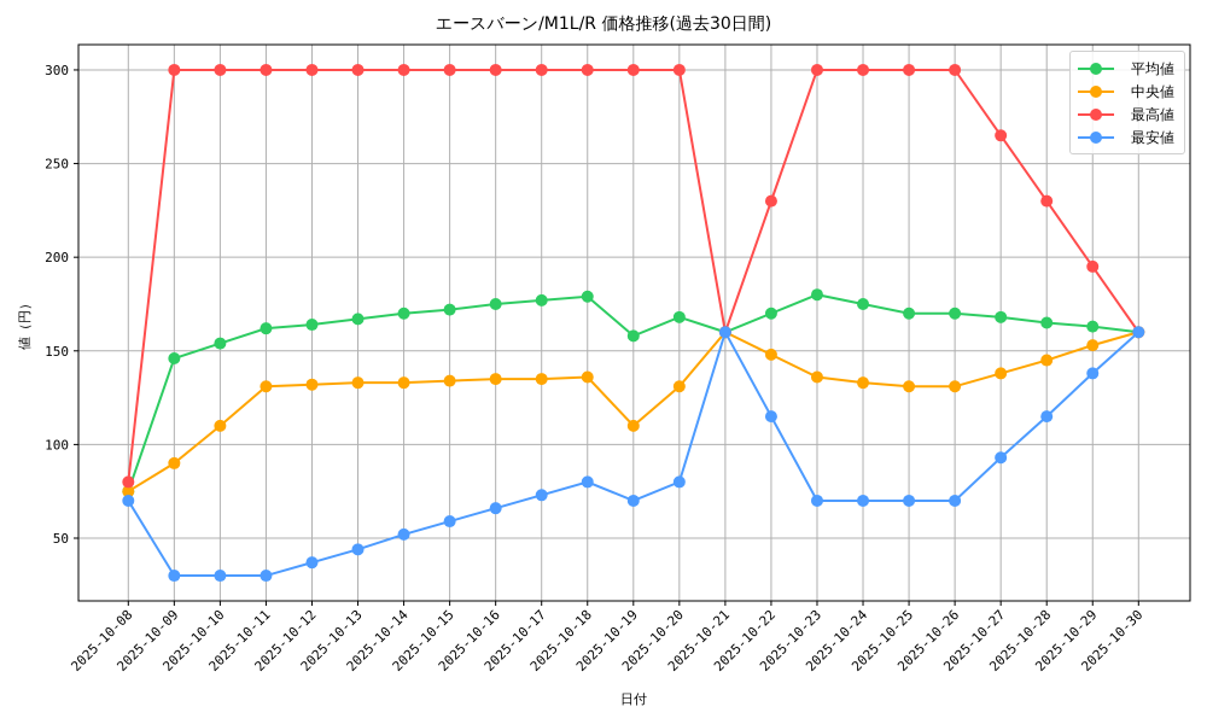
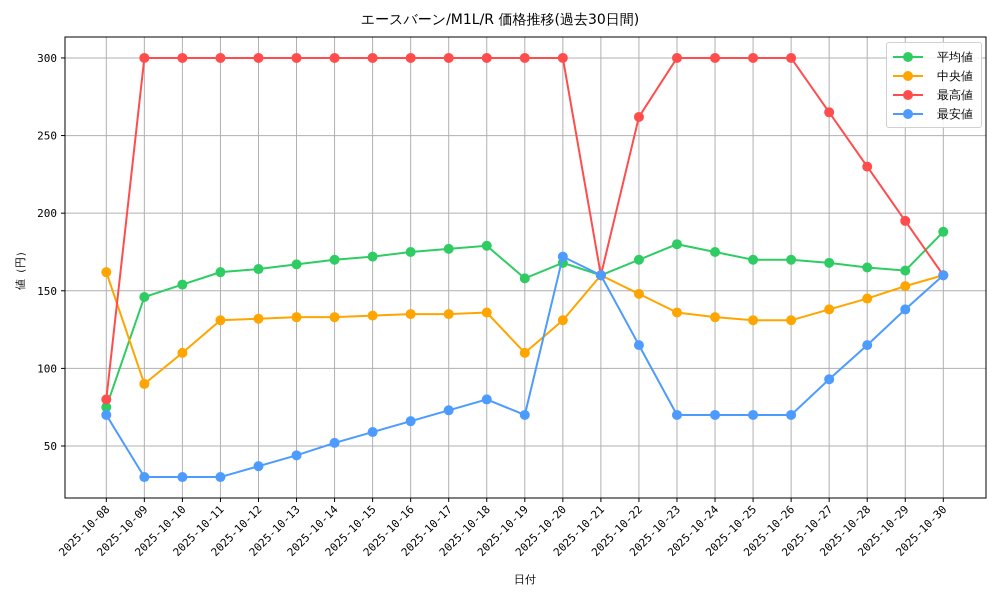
中央値/2025-10-08: 75 -> 162
最安値/2025-10-20: 80 -> 172
最高値/2025-10-22: 230 -> 262
平均値/2025-10-30: 160 -> 188
